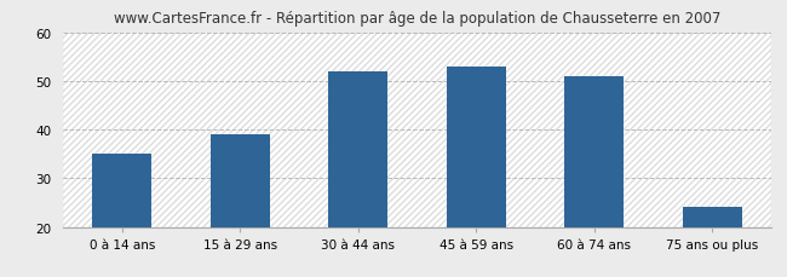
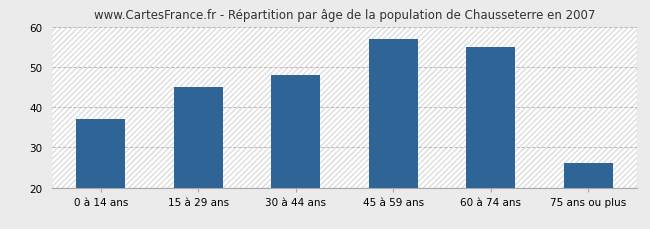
0 à 14 ans: 35 -> 37
15 à 29 ans: 39 -> 45
30 à 44 ans: 52 -> 48
45 à 59 ans: 53 -> 57
60 à 74 ans: 51 -> 55
75 ans ou plus: 24 -> 26
